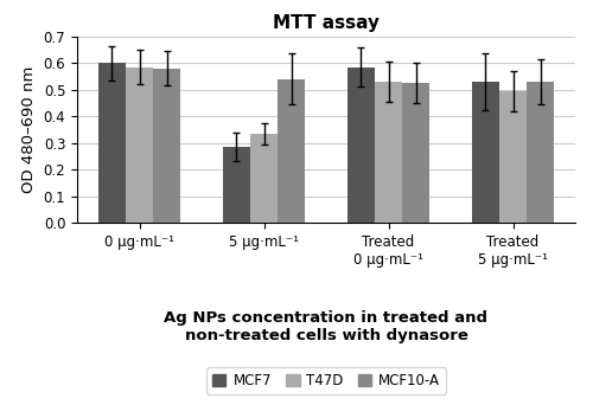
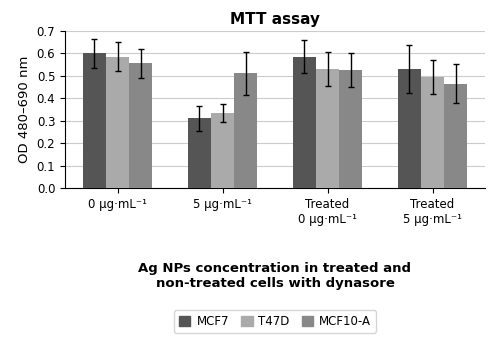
MCF10-A/0 μg·mL⁻¹: 0.580 -> 0.555
MCF7/5 μg·mL⁻¹: 0.285 -> 0.310
MCF10-A/5 μg·mL⁻¹: 0.540 -> 0.510
MCF10-A/Treated 5 μg·mL⁻¹: 0.530 -> 0.465
